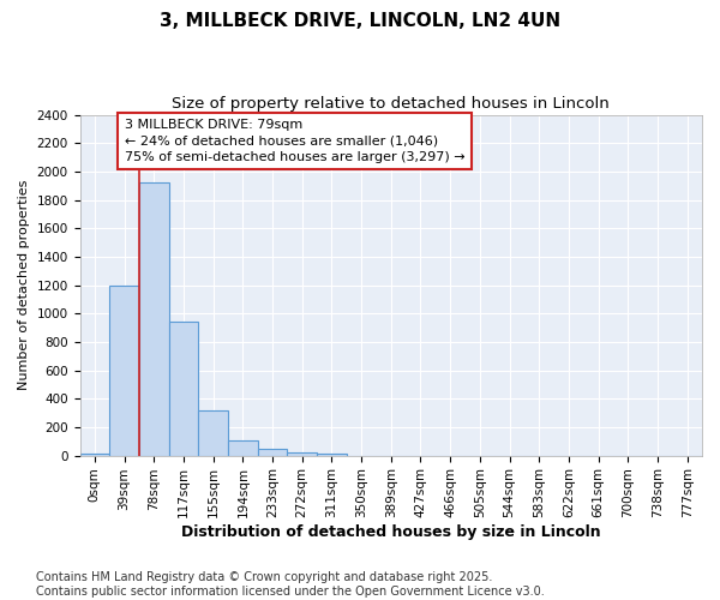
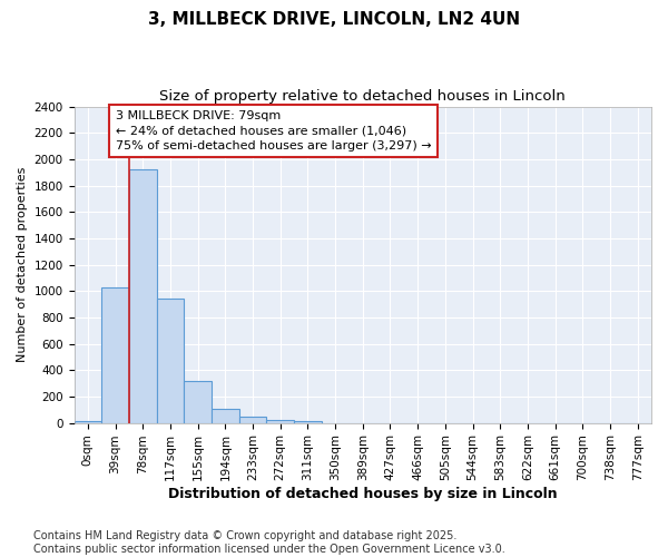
39sqm: 1200 -> 1030
